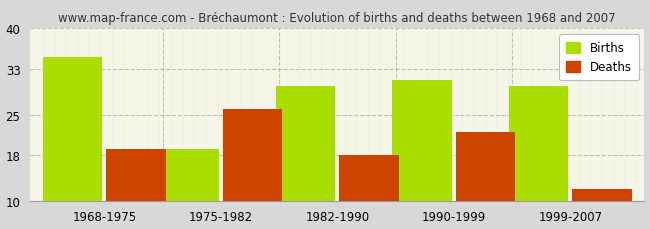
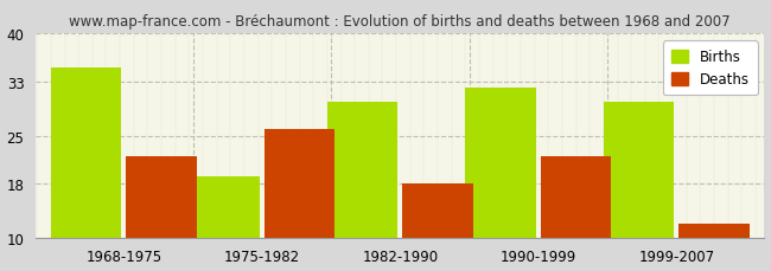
Deaths/1968-1975: 19 -> 22
Births/1990-1999: 31 -> 32
